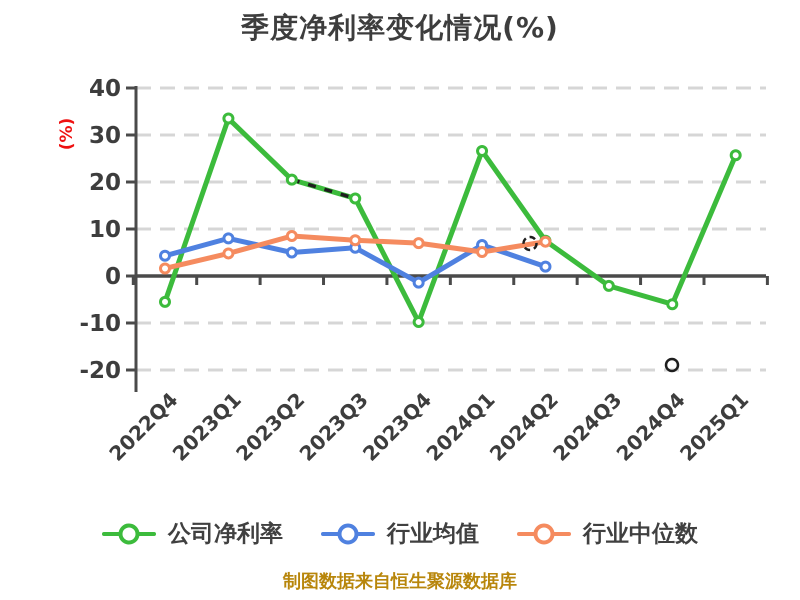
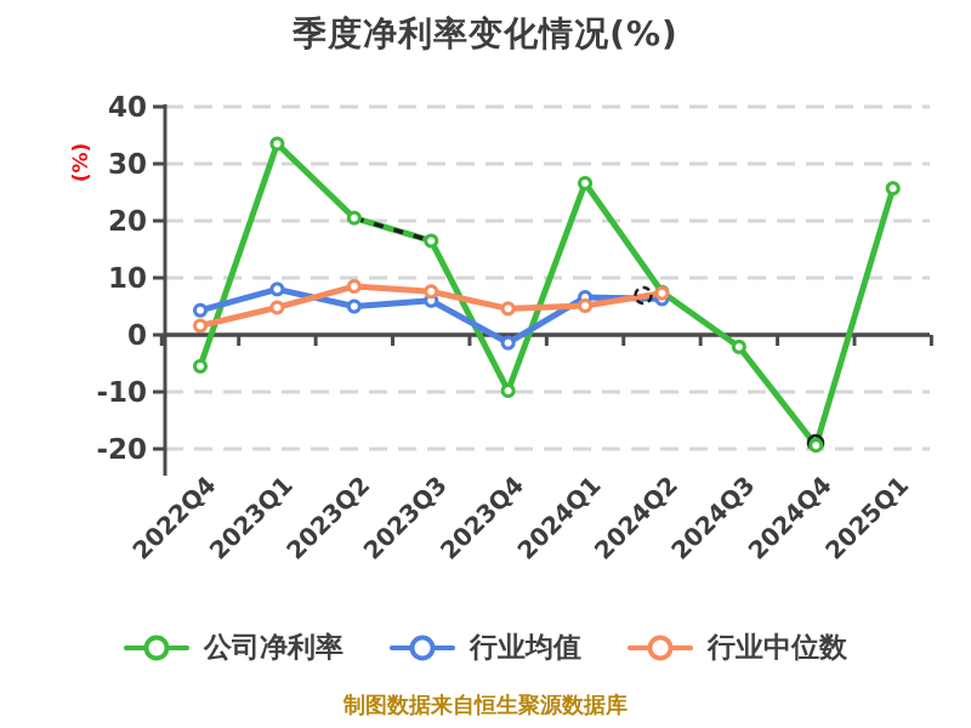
行业中位数/2023Q4: 7 -> 5
行业均值/2024Q2: 2 -> 6
公司净利率/2024Q4: -6 -> -19
